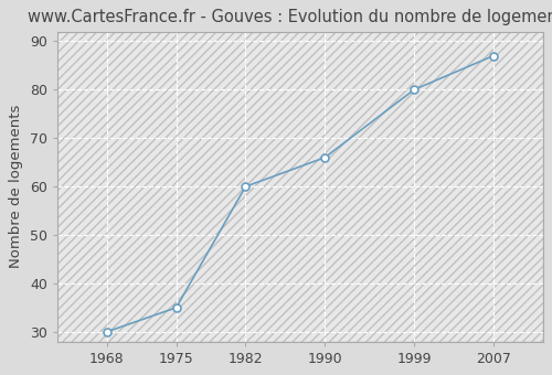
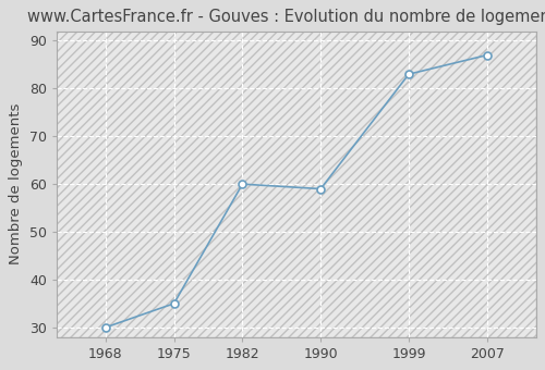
1990: 66 -> 59
1999: 80 -> 83
